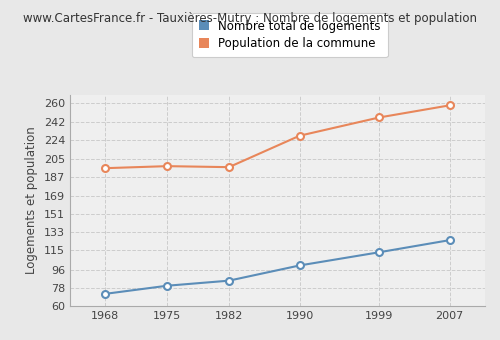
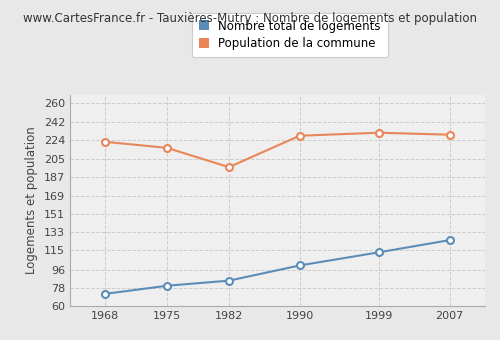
Population de la commune/1968: 196 -> 222
Population de la commune/1975: 198 -> 216
Population de la commune/1999: 246 -> 231
Population de la commune/2007: 258 -> 229
